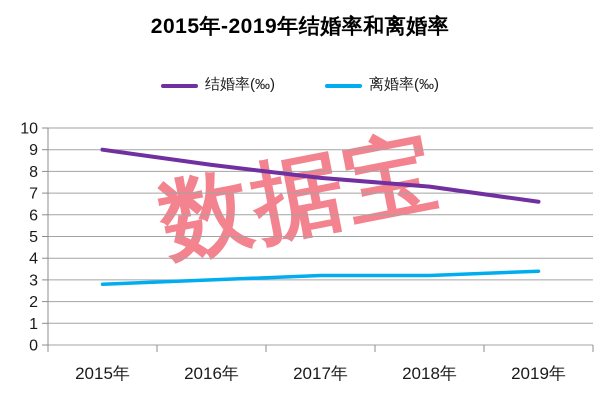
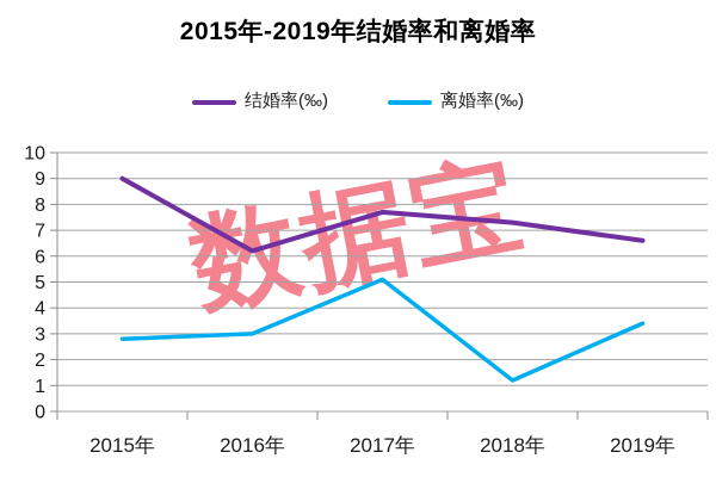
结婚率(‰)/2016年: 8.3 -> 6.2
离婚率(‰)/2017年: 3.2 -> 5.1
离婚率(‰)/2018年: 3.2 -> 1.2
